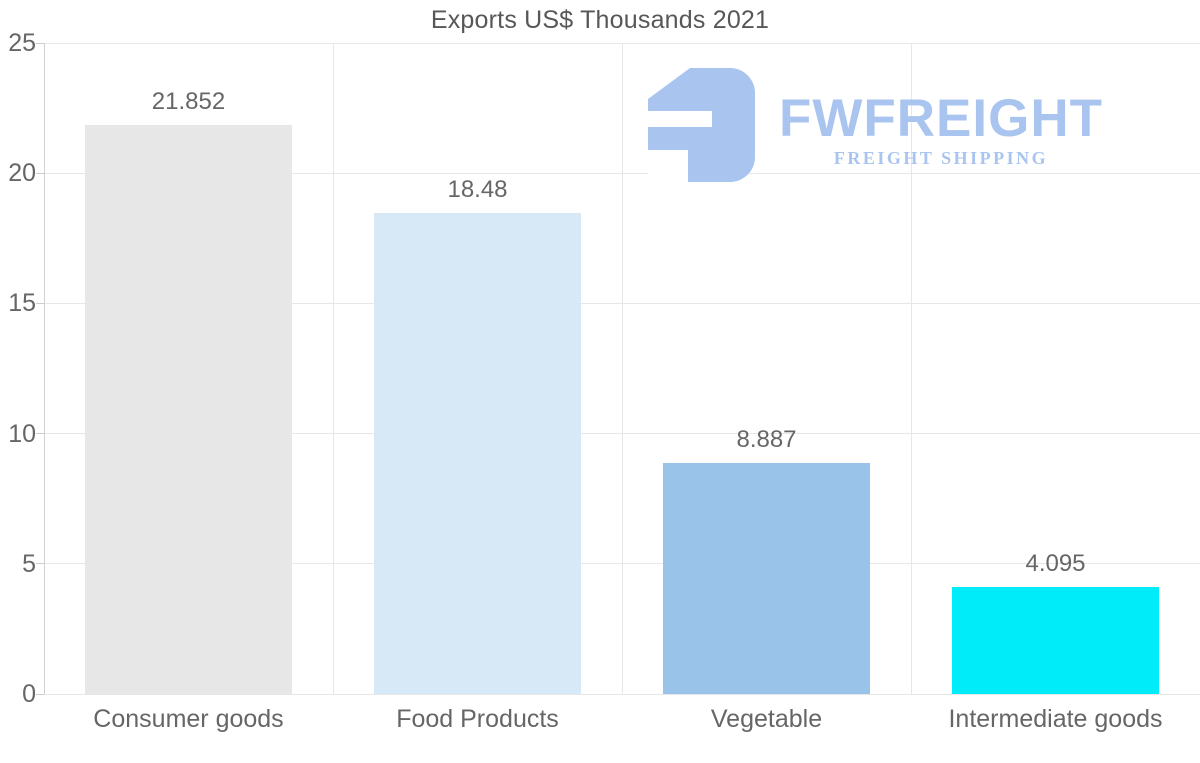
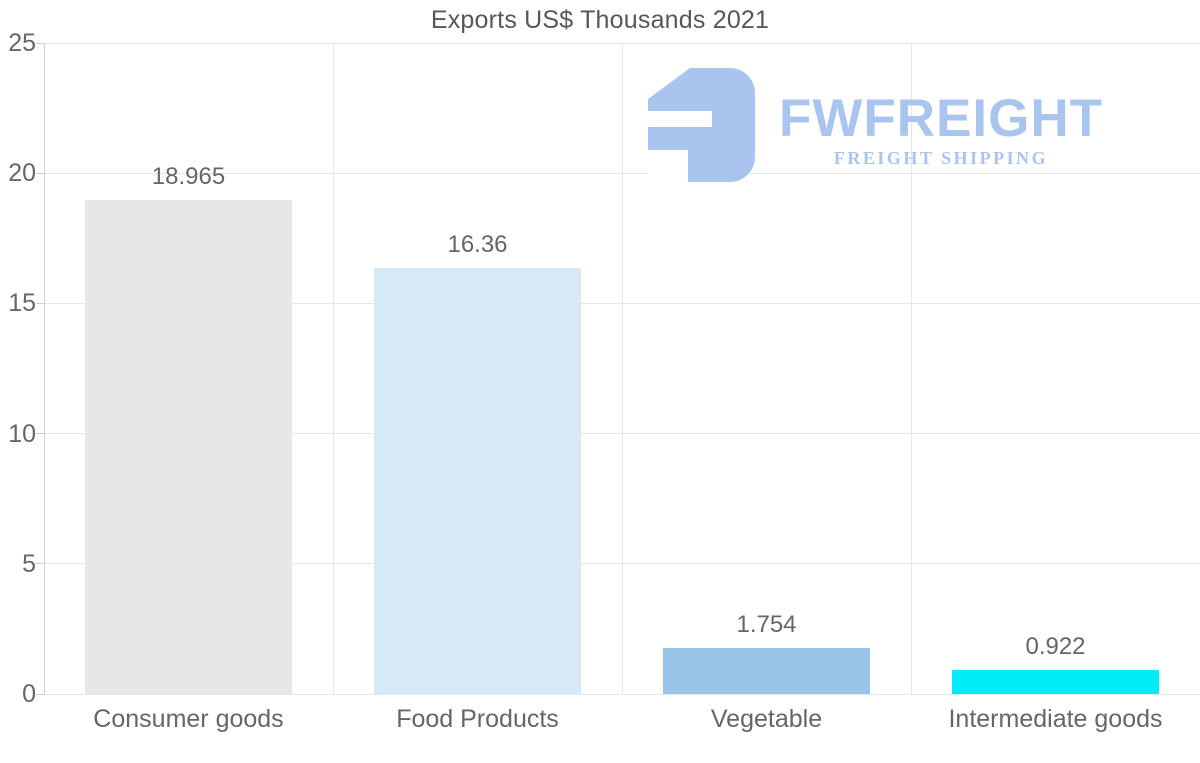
Consumer goods: 21.852 -> 18.965
Food Products: 18.48 -> 16.36
Vegetable: 8.887 -> 1.754
Intermediate goods: 4.095 -> 0.922
